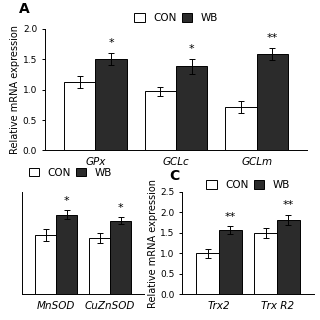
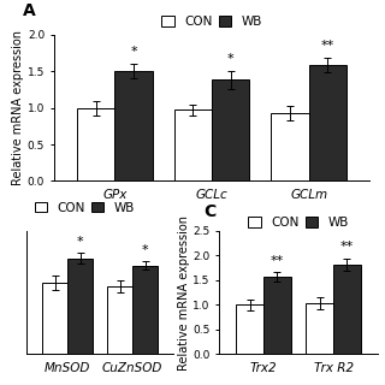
CON/GPx: 1.12 -> 1.00
CON/GCLm: 0.72 -> 0.93
CON/Trx R2: 1.50 -> 1.03
